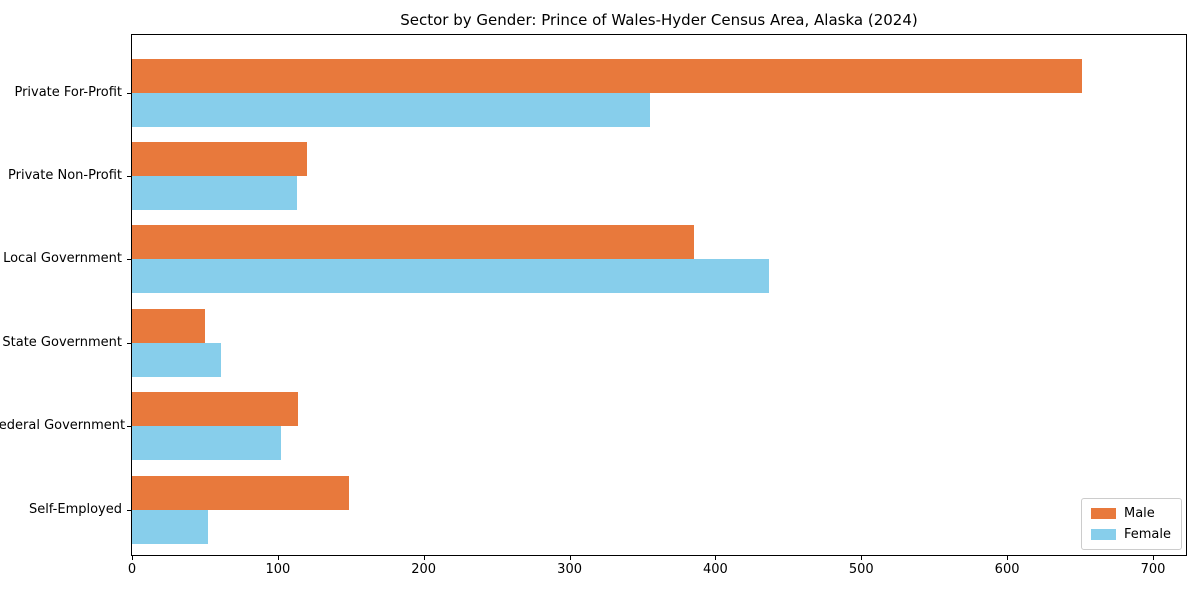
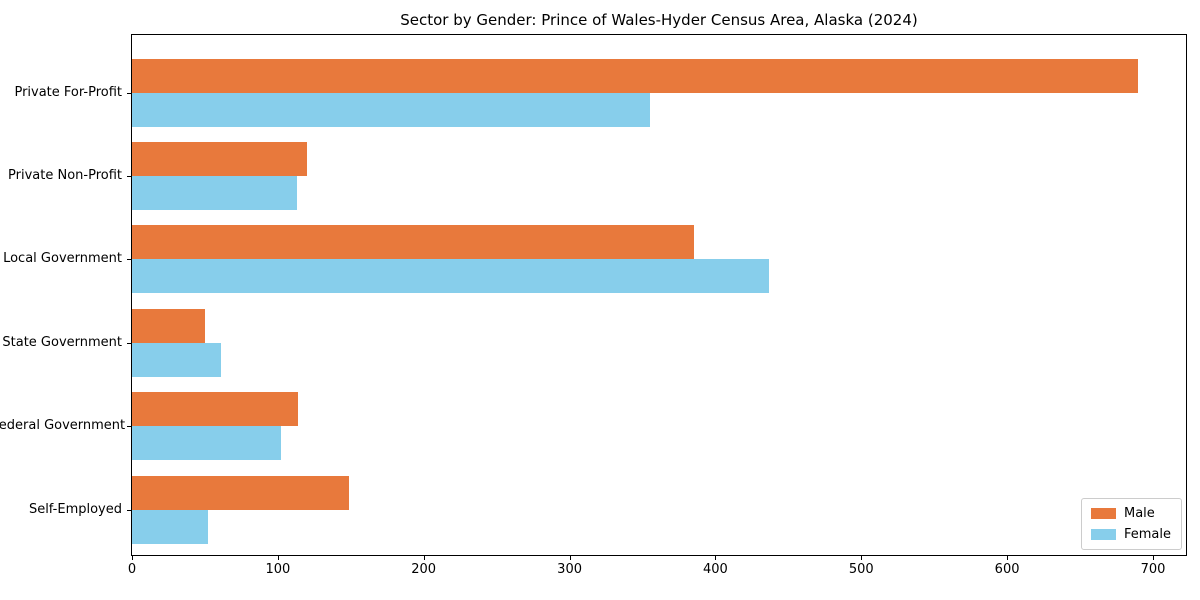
Male/Private For-Profit: 651 -> 690
